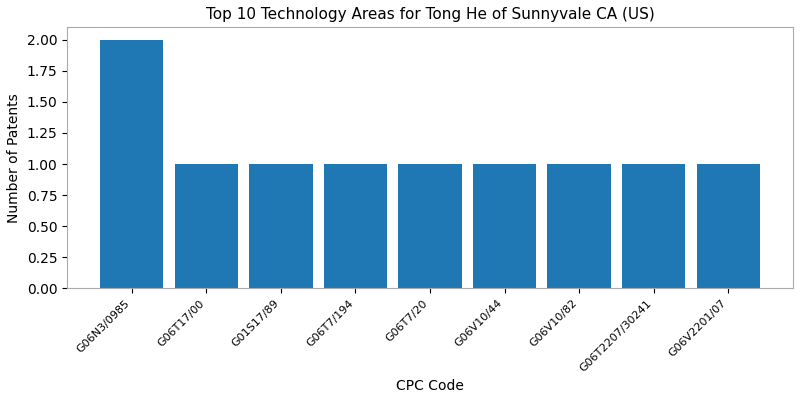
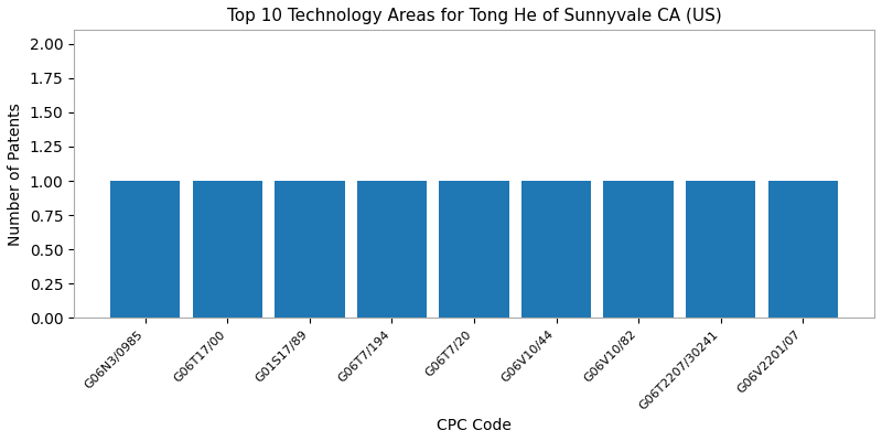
G06N3/0985: 2 -> 1
